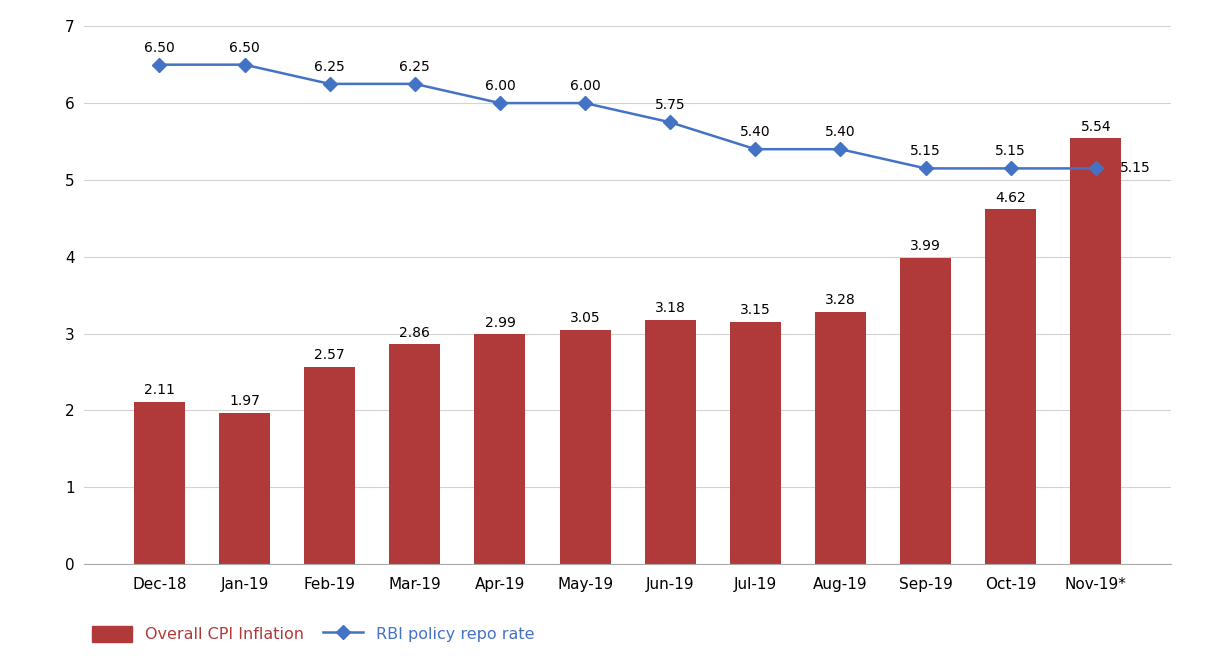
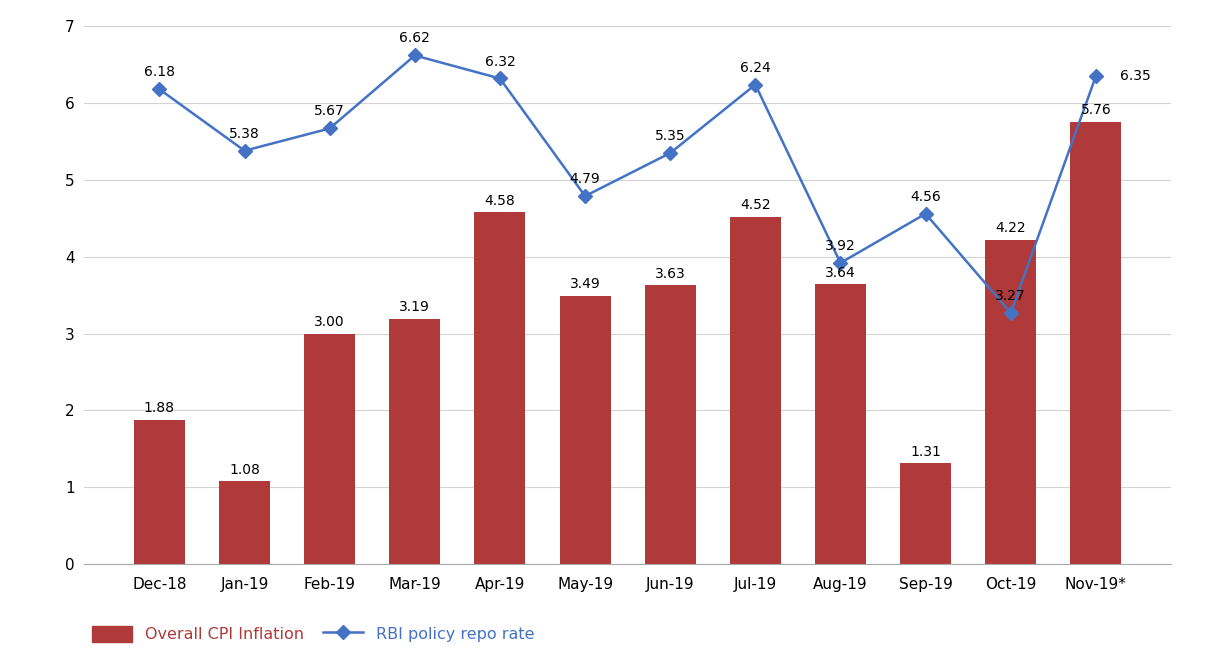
Overall CPI Inflation/Dec-18: 2.11 -> 1.88
RBI policy repo rate/Dec-18: 6.50 -> 6.18
Overall CPI Inflation/Jan-19: 1.97 -> 1.08
RBI policy repo rate/Jan-19: 6.50 -> 5.38
Overall CPI Inflation/Feb-19: 2.57 -> 3.00
RBI policy repo rate/Feb-19: 6.25 -> 5.67
Overall CPI Inflation/Mar-19: 2.86 -> 3.19
RBI policy repo rate/Mar-19: 6.25 -> 6.62
Overall CPI Inflation/Apr-19: 2.99 -> 4.58
RBI policy repo rate/Apr-19: 6.00 -> 6.32
Overall CPI Inflation/May-19: 3.05 -> 3.49
RBI policy repo rate/May-19: 6.00 -> 4.79
Overall CPI Inflation/Jun-19: 3.18 -> 3.63
RBI policy repo rate/Jun-19: 5.75 -> 5.35
Overall CPI Inflation/Jul-19: 3.15 -> 4.52
RBI policy repo rate/Jul-19: 5.40 -> 6.24
Overall CPI Inflation/Aug-19: 3.28 -> 3.64
RBI policy repo rate/Aug-19: 5.40 -> 3.92
Overall CPI Inflation/Sep-19: 3.99 -> 1.31
RBI policy repo rate/Sep-19: 5.15 -> 4.56
Overall CPI Inflation/Oct-19: 4.62 -> 4.22
RBI policy repo rate/Oct-19: 5.15 -> 3.27
Overall CPI Inflation/Nov-19*: 5.54 -> 5.76
RBI policy repo rate/Nov-19*: 5.15 -> 6.35
